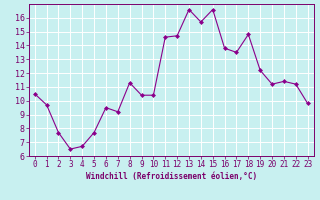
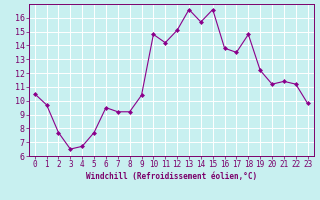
8: 11.3 -> 9.2
10: 10.4 -> 14.8
11: 14.6 -> 14.2
12: 14.7 -> 15.1
